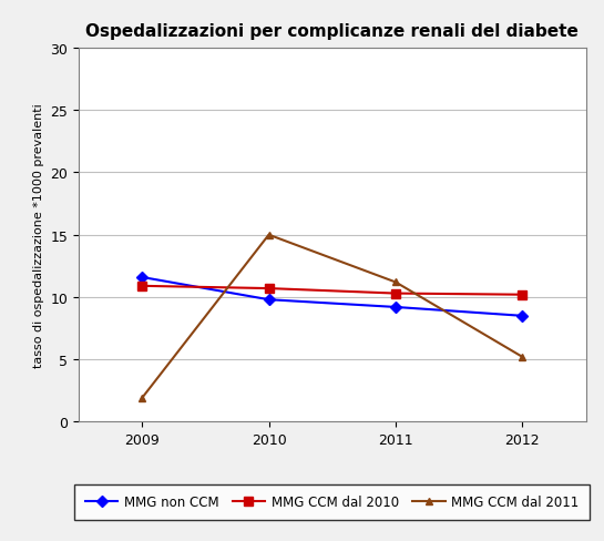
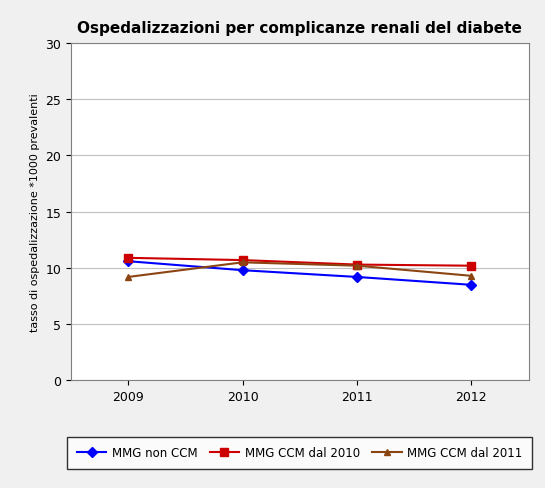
MMG non CCM/2009: 11.6 -> 10.6
MMG CCM dal 2011/2009: 1.9 -> 9.2
MMG CCM dal 2011/2010: 15.0 -> 10.5
MMG CCM dal 2011/2011: 11.2 -> 10.2
MMG CCM dal 2011/2012: 5.2 -> 9.3
